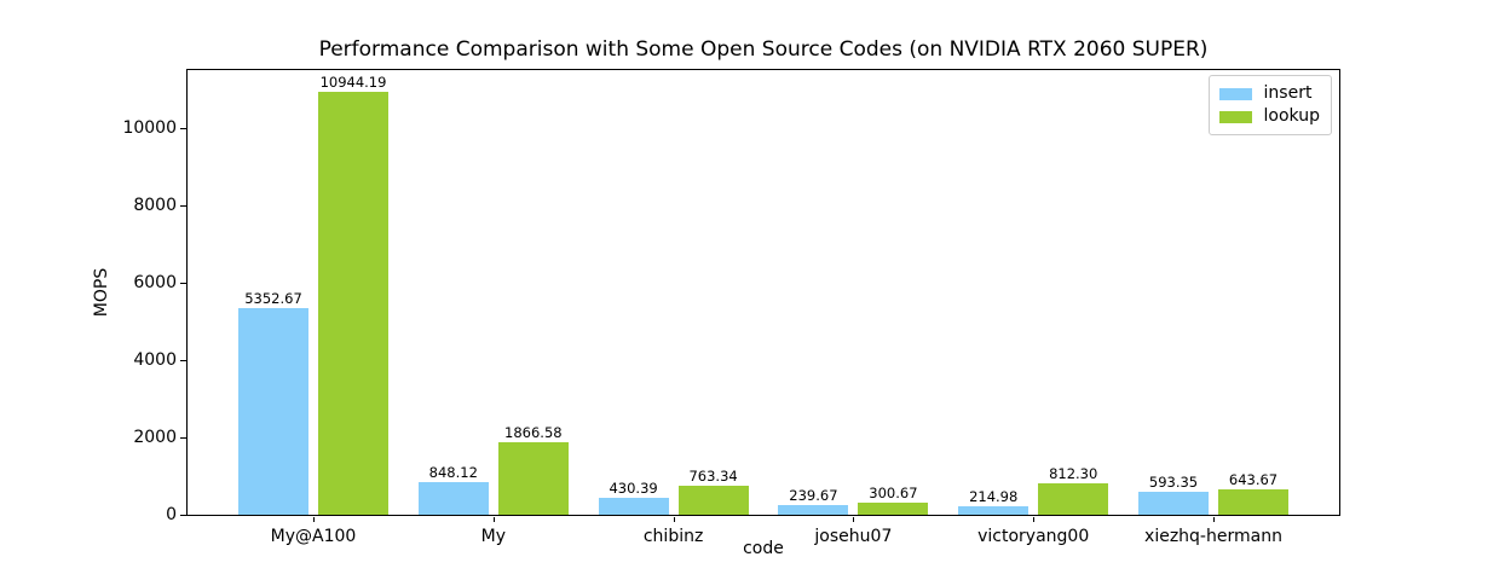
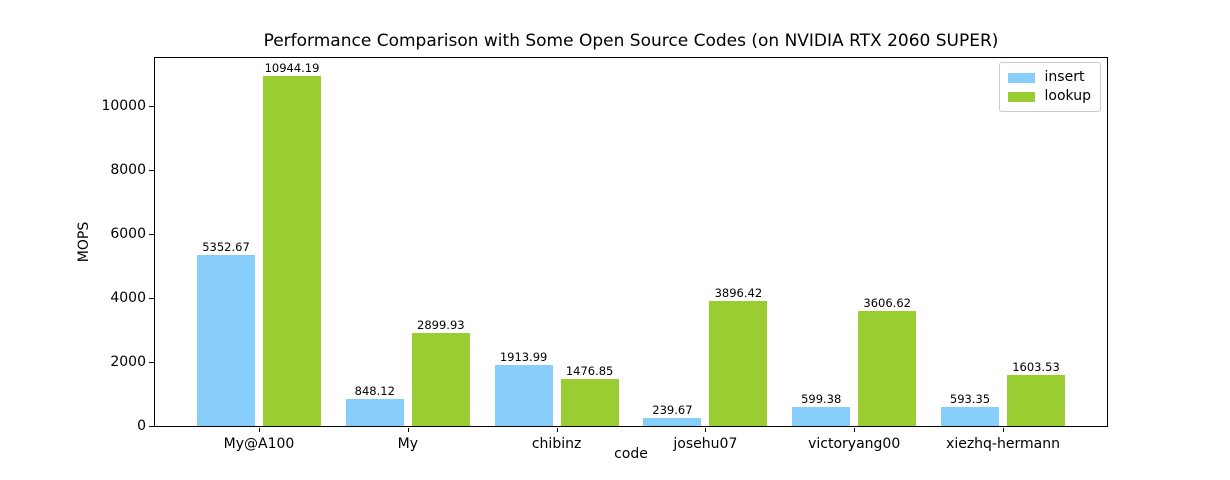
lookup/My: 1866.58 -> 2899.93
insert/chibinz: 430.39 -> 1913.99
lookup/chibinz: 763.34 -> 1476.85
lookup/josehu07: 300.67 -> 3896.42
insert/victoryang00: 214.98 -> 599.38
lookup/victoryang00: 812.30 -> 3606.62
lookup/xiezhq-hermann: 643.67 -> 1603.53
